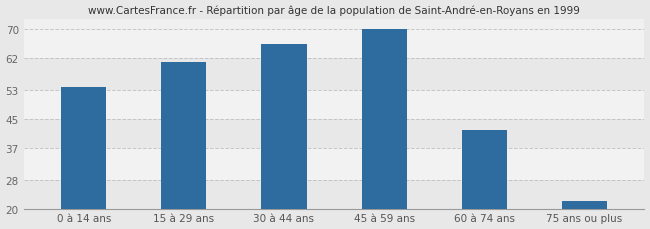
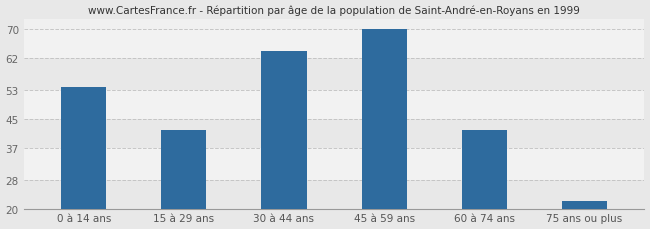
15 à 29 ans: 61 -> 42
30 à 44 ans: 66 -> 64
